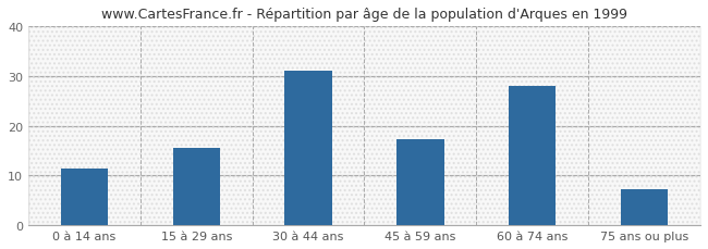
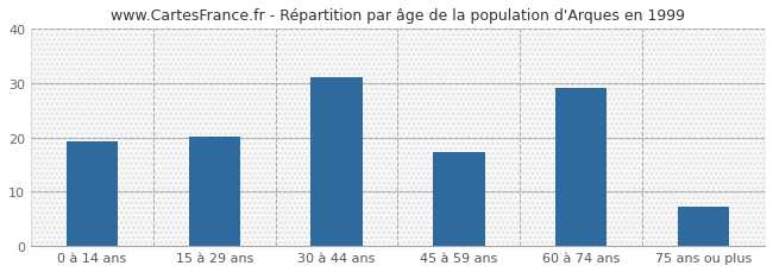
0 à 14 ans: 11.5 -> 19.2
15 à 29 ans: 15.5 -> 20.2
60 à 74 ans: 28.0 -> 29.2
